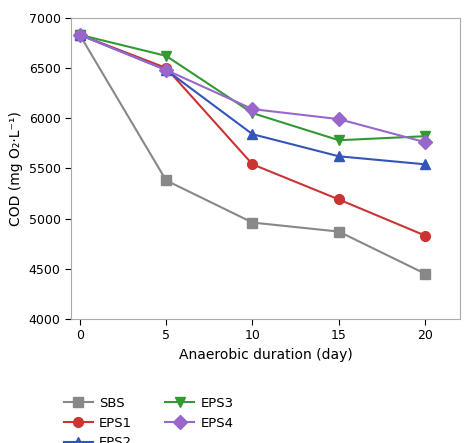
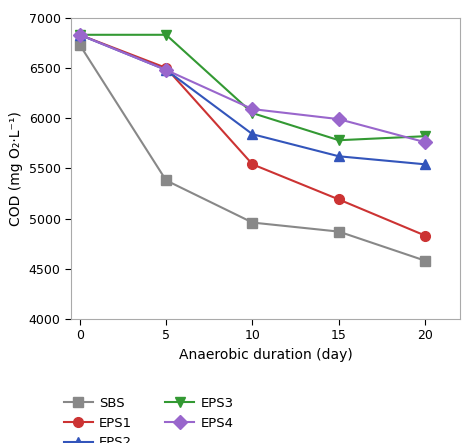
SBS/0: 6830 -> 6730
EPS3/5: 6620 -> 6830
SBS/20: 4450 -> 4580
